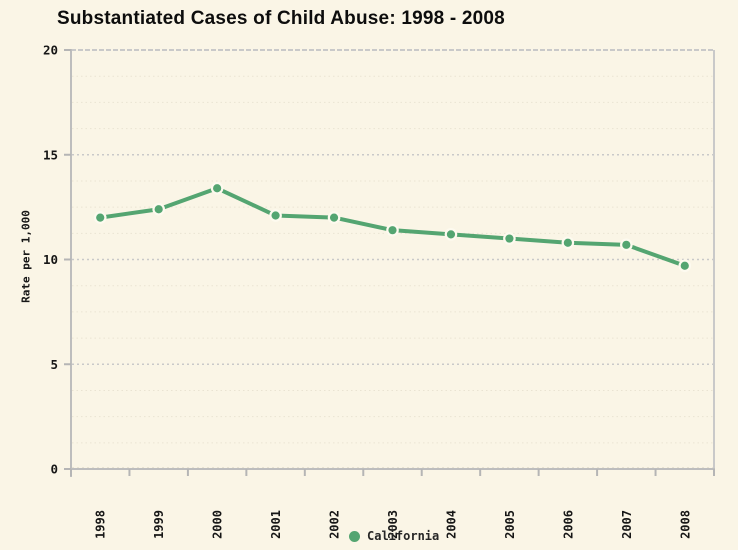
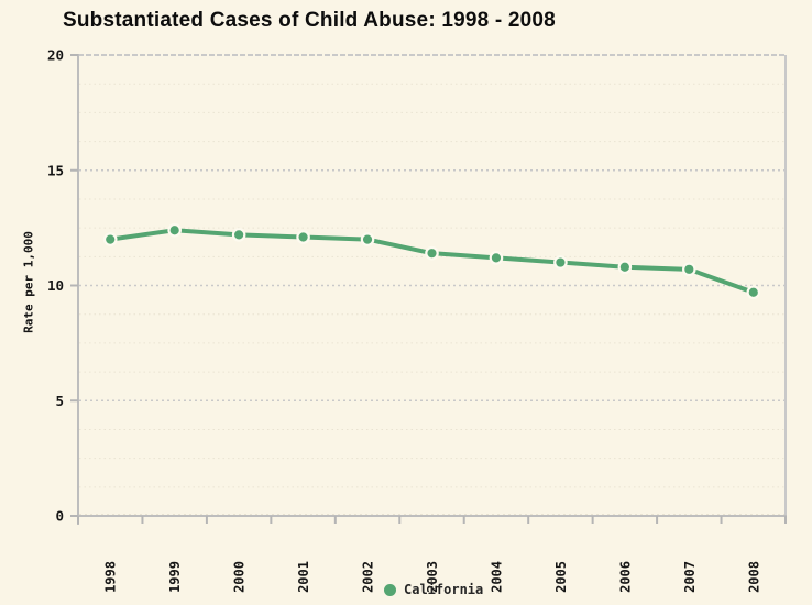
2000: 13.4 -> 12.2
